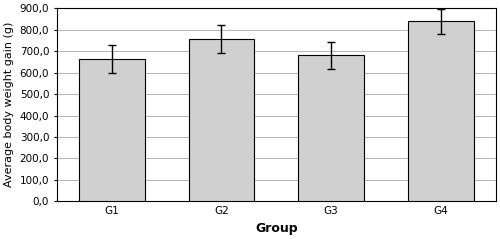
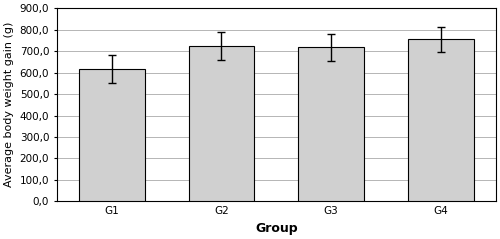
G1: 665 -> 615
G2: 755 -> 725
G3: 680 -> 718
G4: 840 -> 755
